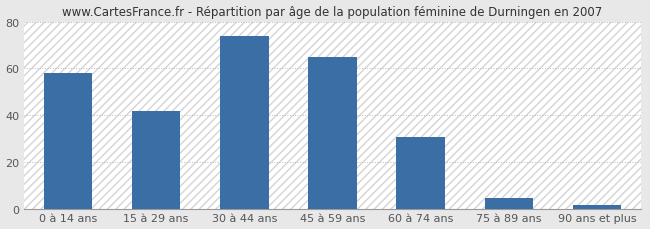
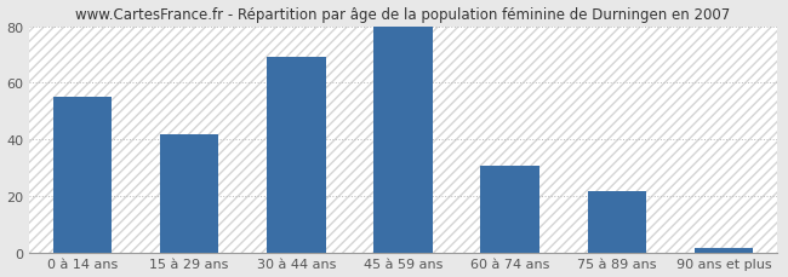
0 à 14 ans: 58 -> 55
30 à 44 ans: 74 -> 69
45 à 59 ans: 65 -> 80
75 à 89 ans: 5 -> 22
